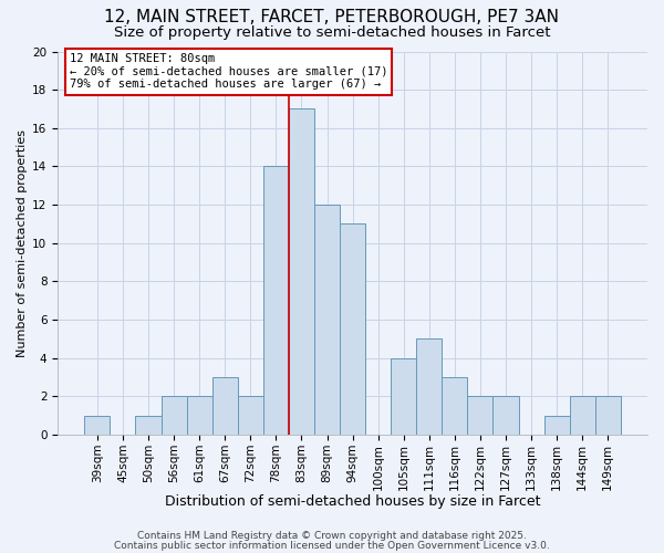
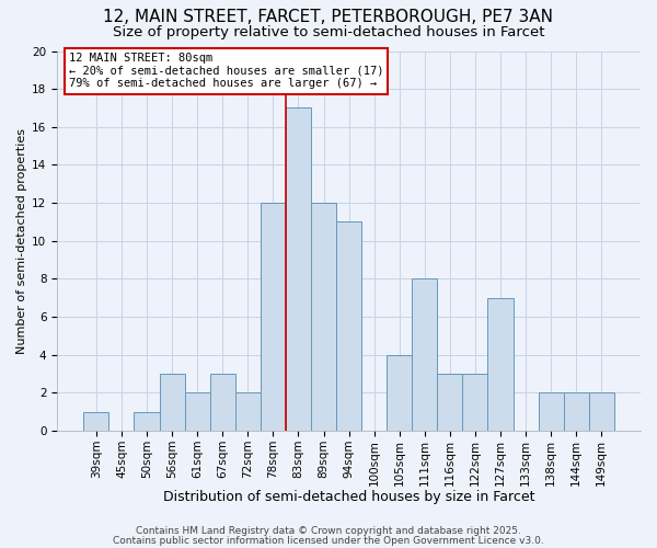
56sqm: 2 -> 3
78sqm: 14 -> 12
111sqm: 5 -> 8
122sqm: 2 -> 3
127sqm: 2 -> 7
138sqm: 1 -> 2
